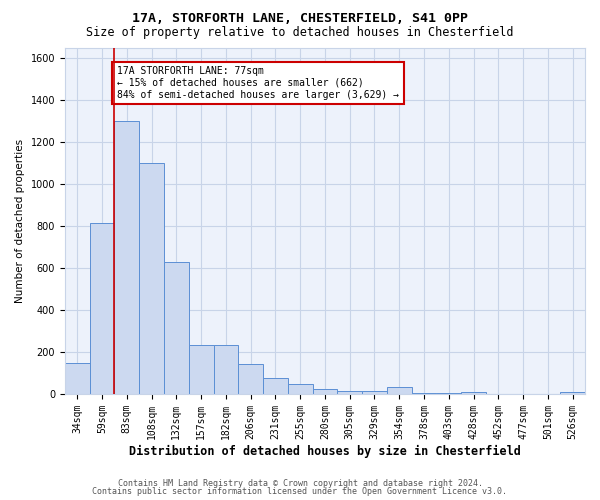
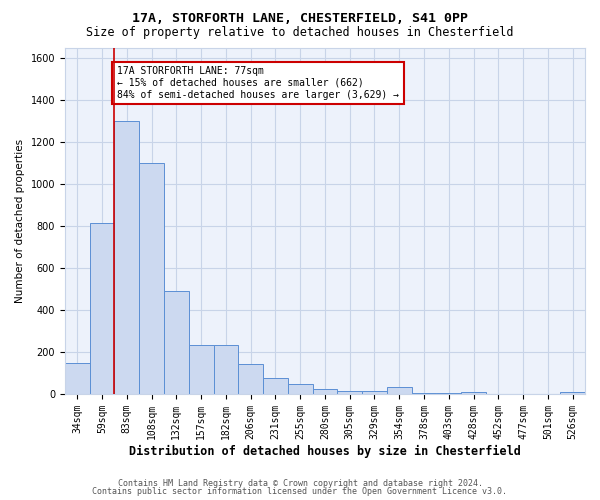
132sqm: 630 -> 490
